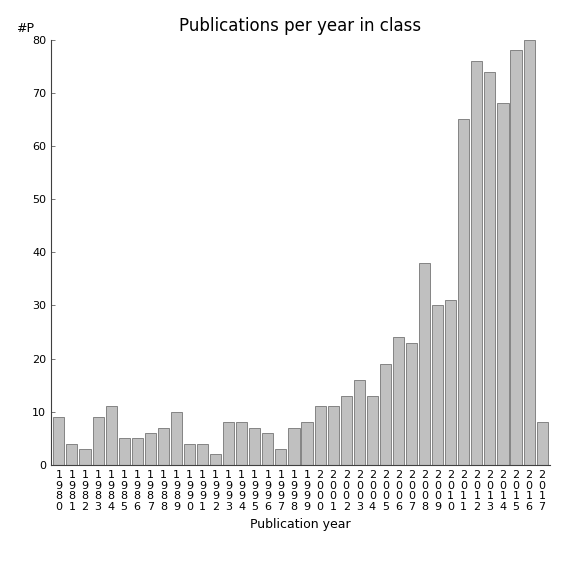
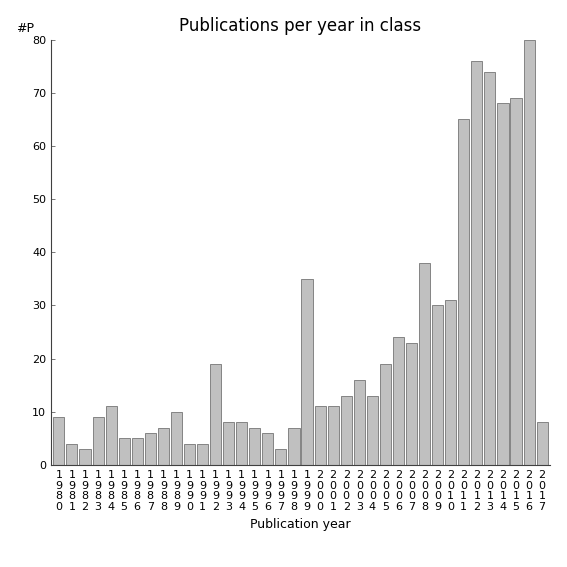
1 9 9 2: 2 -> 19
1 9 9 9: 8 -> 35
2 0 1 5: 78 -> 69
